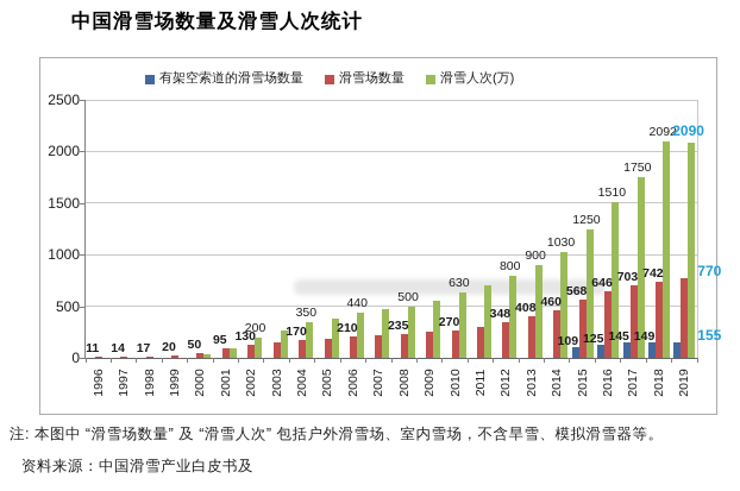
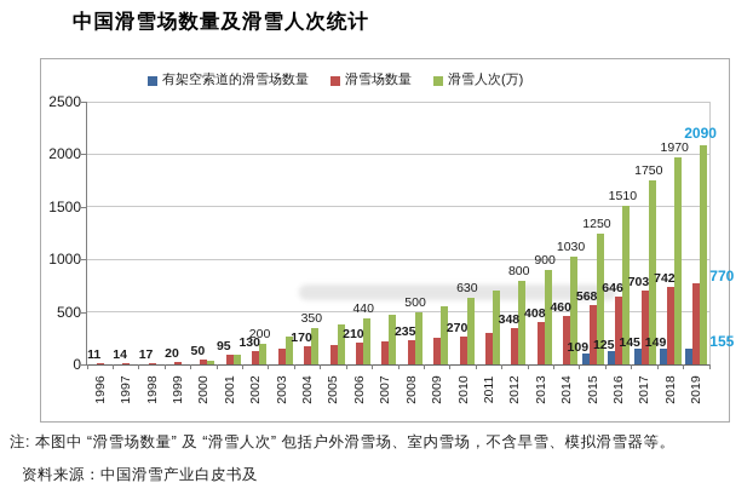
滑雪人次(万)/2018: 2092 -> 1970
